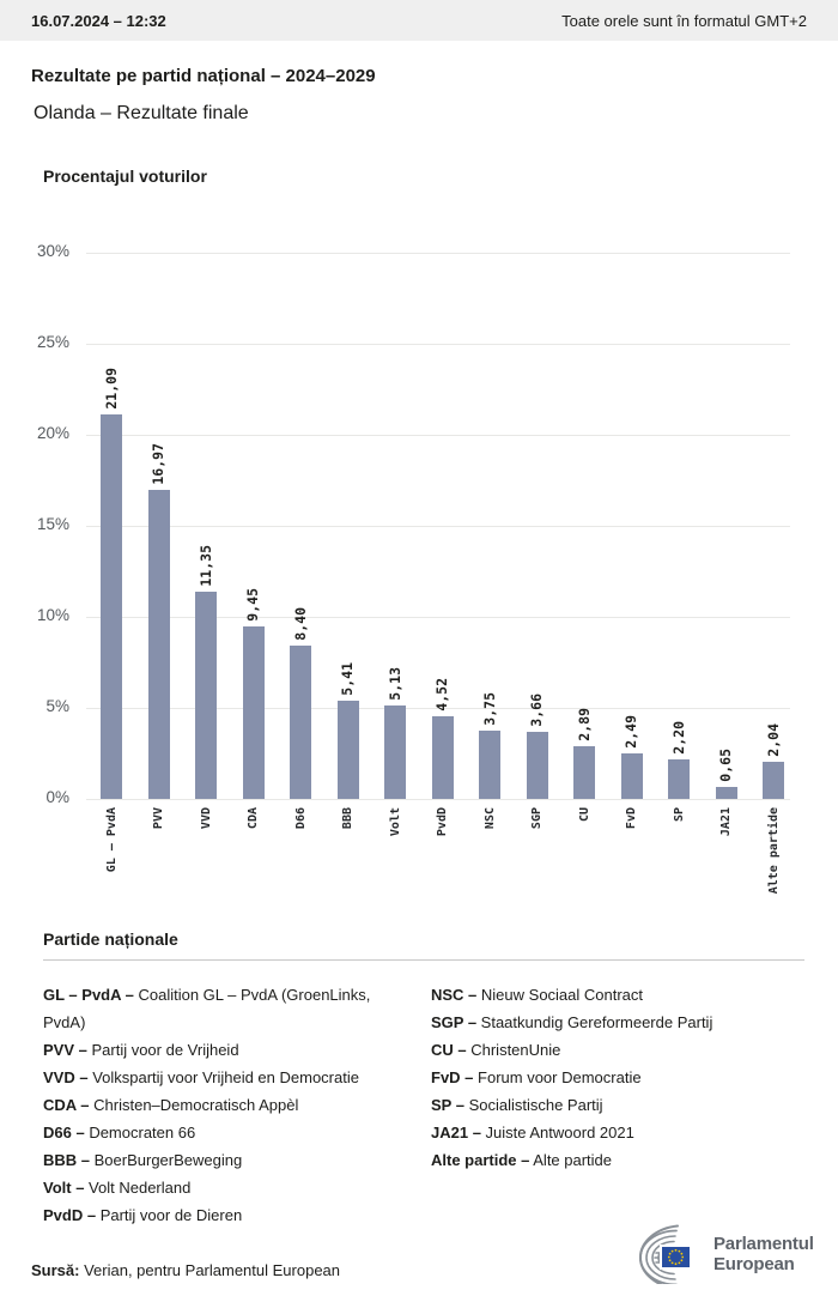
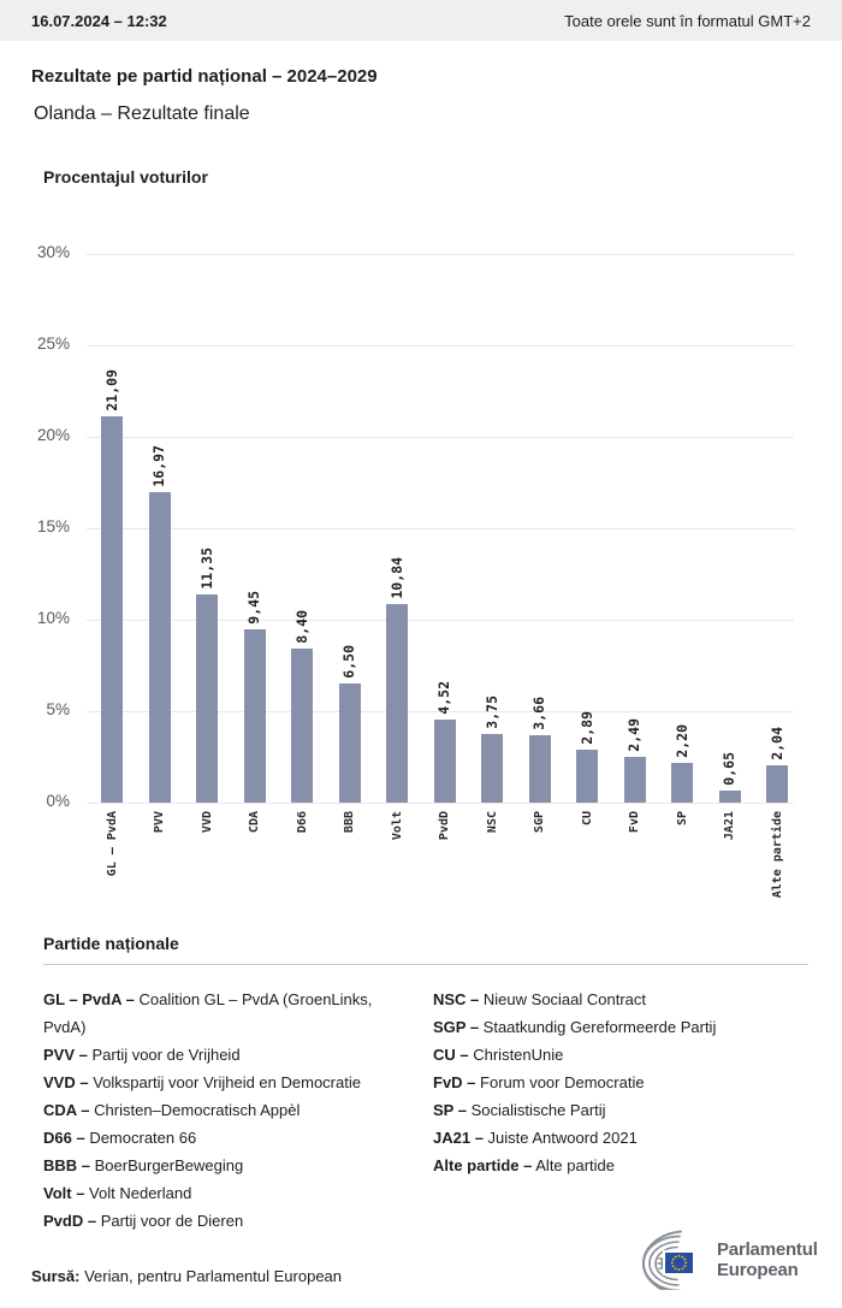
BBB: 5,41 -> 6,50
Volt: 5,13 -> 10,84
